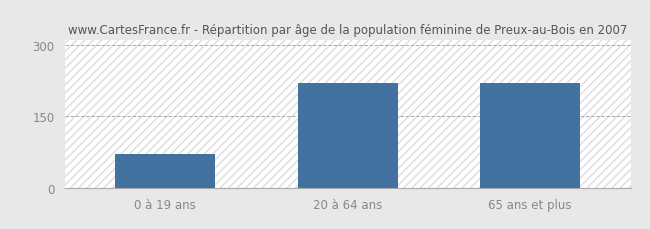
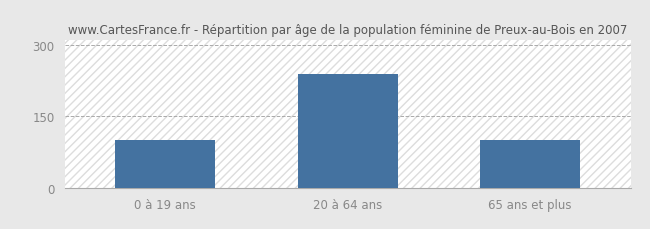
0 à 19 ans: 70 -> 100
20 à 64 ans: 220 -> 240
65 ans et plus: 220 -> 100
